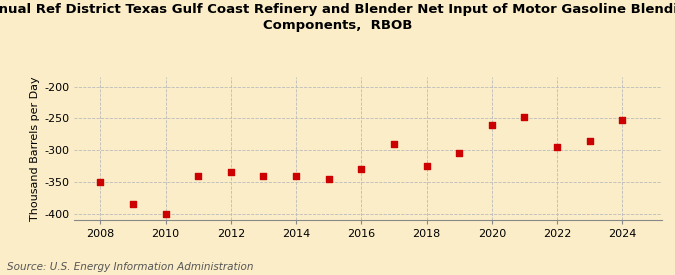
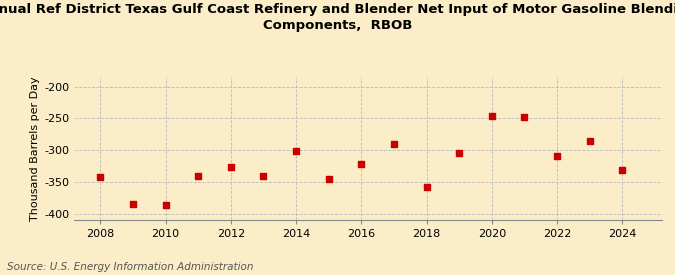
2008: -350 -> -342
2010: -400 -> -386
2012: -335 -> -326
2014: -340 -> -302
2016: -330 -> -322
2018: -325 -> -358
2020: -260 -> -246
2022: -295 -> -310
2024: -252 -> -332
